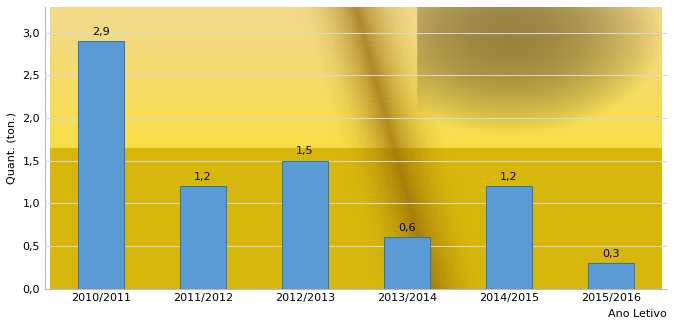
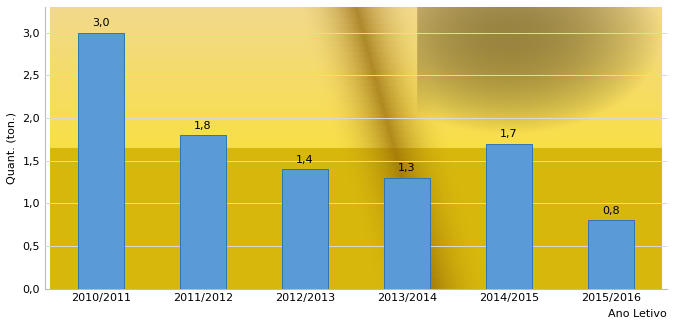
2010/2011: 2,9 -> 3,0
2011/2012: 1,2 -> 1,8
2012/2013: 1,5 -> 1,4
2013/2014: 0,6 -> 1,3
2014/2015: 1,2 -> 1,7
2015/2016: 0,3 -> 0,8
